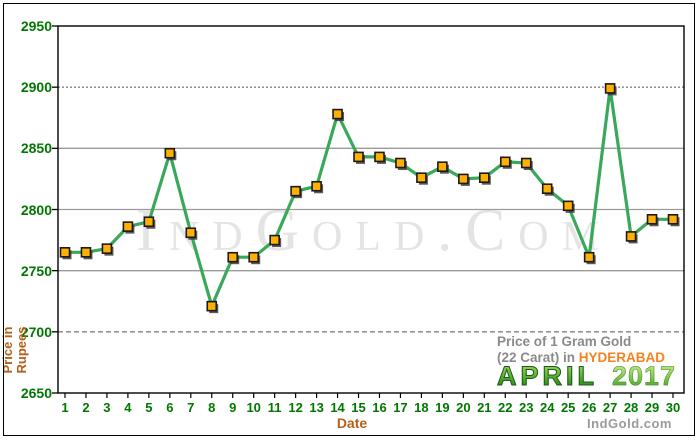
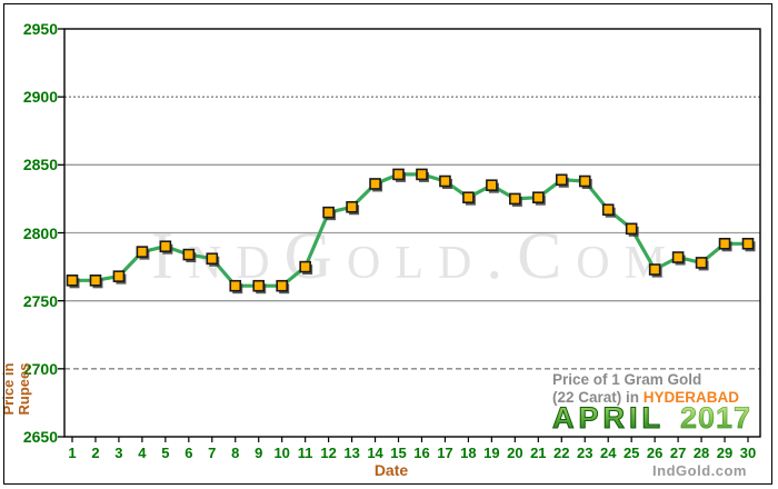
6: 2846 -> 2784
8: 2721 -> 2761
14: 2878 -> 2836
26: 2761 -> 2773
27: 2899 -> 2782
